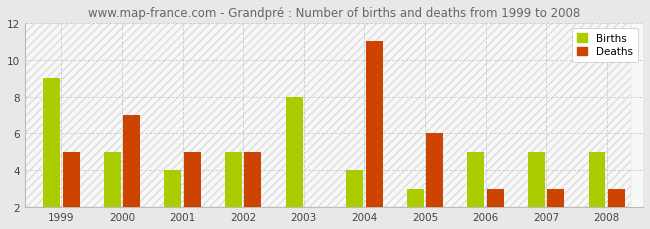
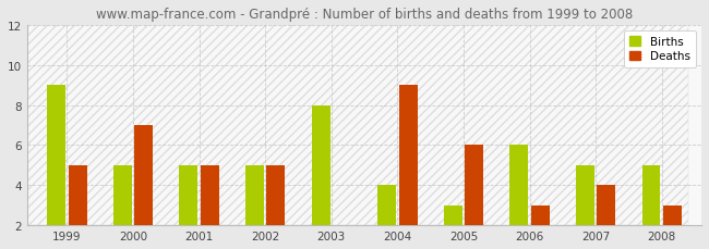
Births/2001: 4 -> 5
Deaths/2004: 11 -> 9
Births/2006: 5 -> 6
Deaths/2007: 3 -> 4
